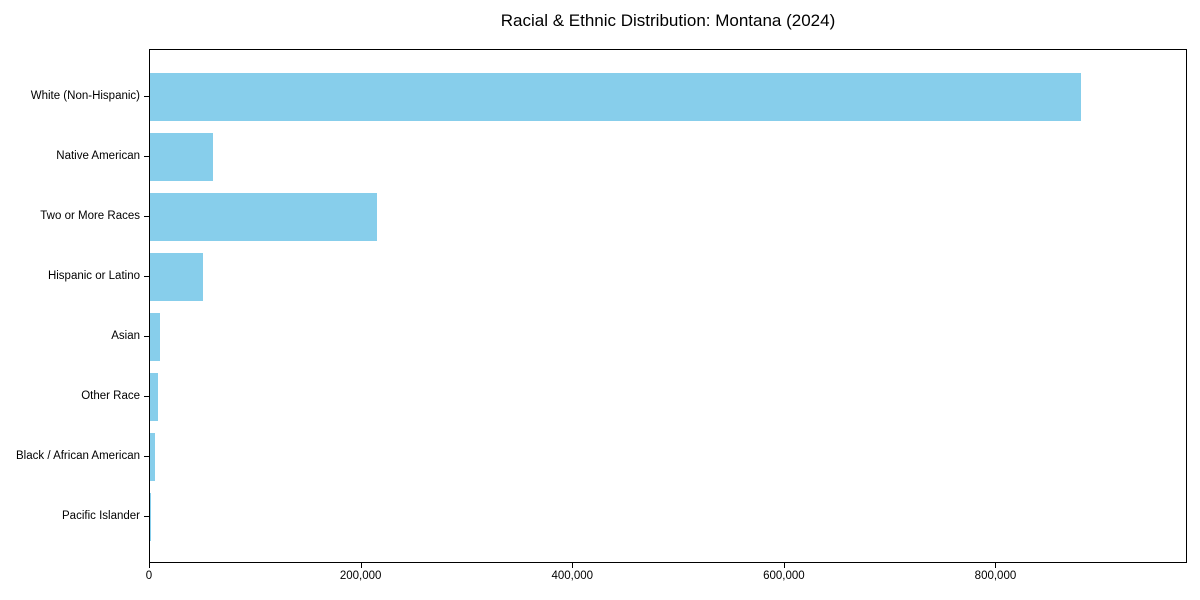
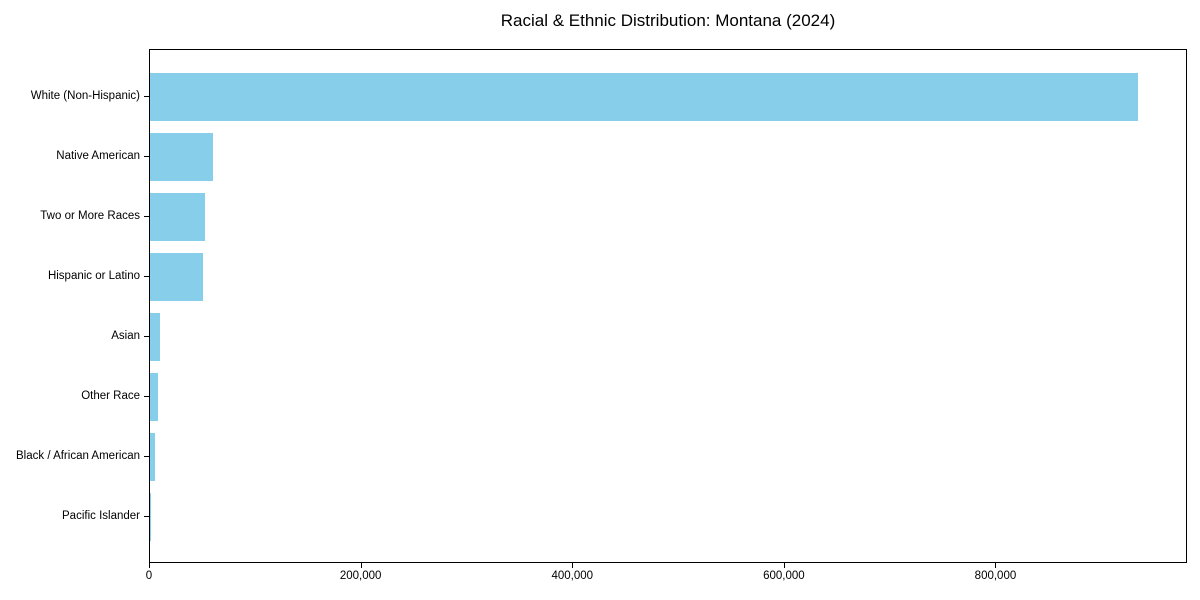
White (Non-Hispanic): 880000 -> 934000
Two or More Races: 215000 -> 52000
